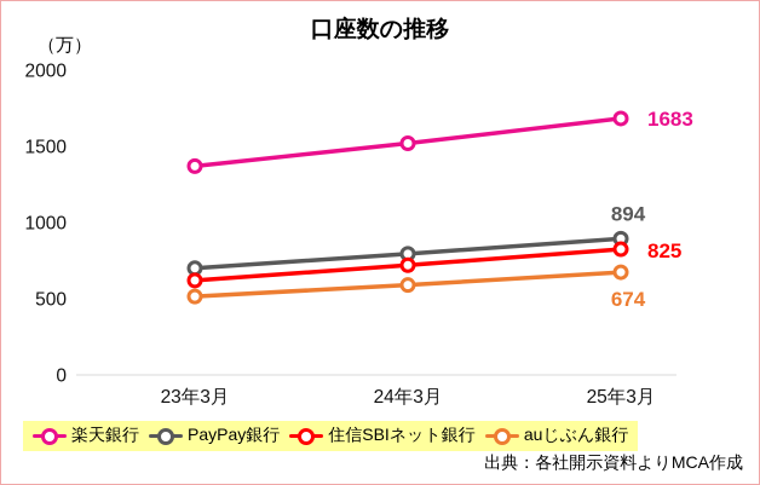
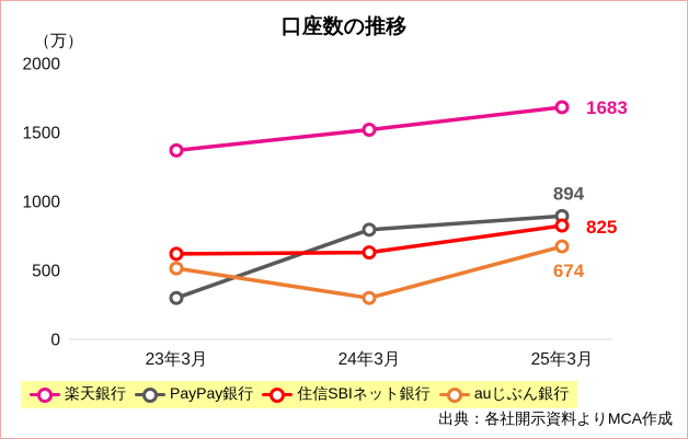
PayPay銀行/23年3月: 700 -> 300
住信SBIネット銀行/24年3月: 720 -> 630
auじぶん銀行/24年3月: 590 -> 300
